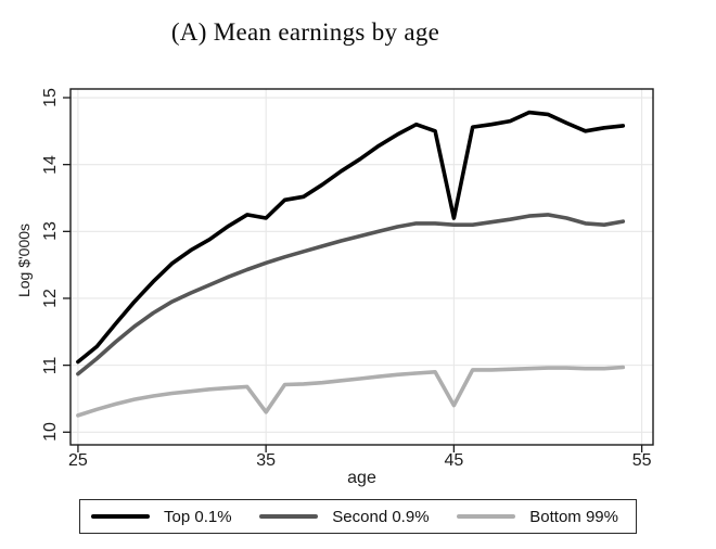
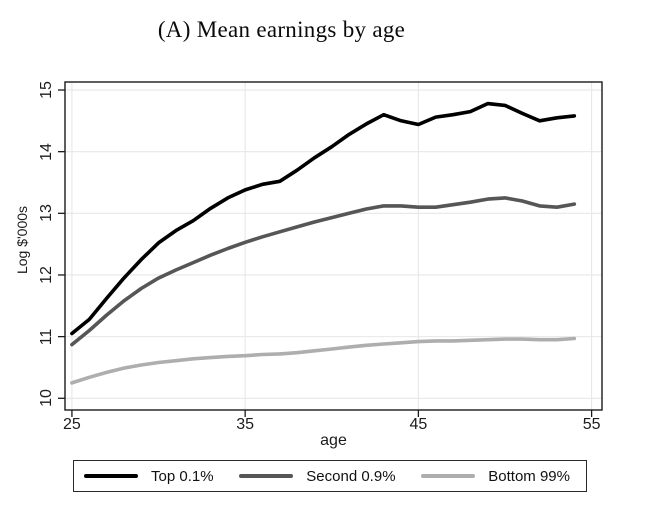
Top 0.1%/35: 13.2 -> 13.4
Bottom 99%/35: 10.3 -> 10.7
Top 0.1%/45: 13.2 -> 14.4
Bottom 99%/45: 10.4 -> 10.9
